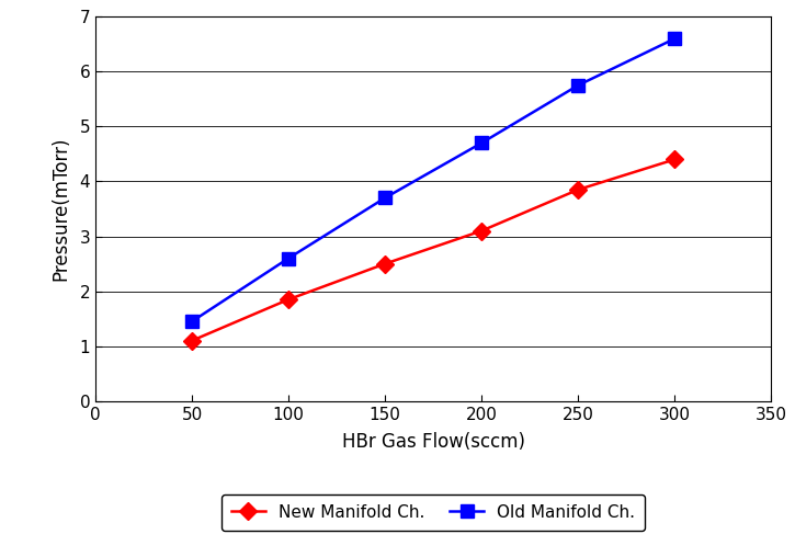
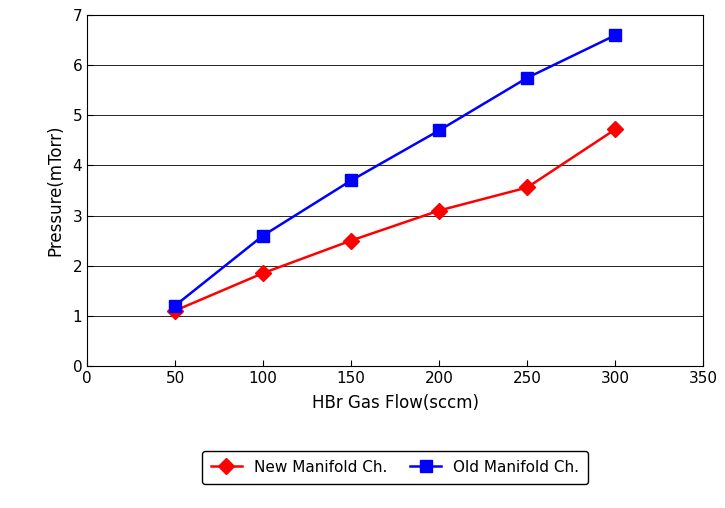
Old Manifold Ch./50: 1.45 -> 1.20
New Manifold Ch./250: 3.85 -> 3.56
New Manifold Ch./300: 4.40 -> 4.72
